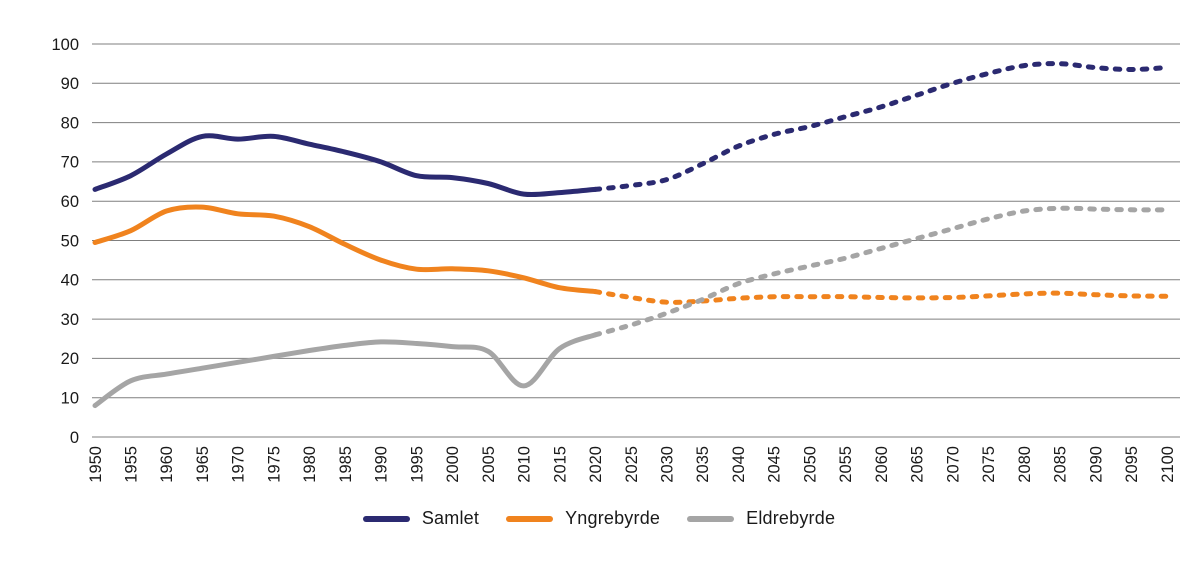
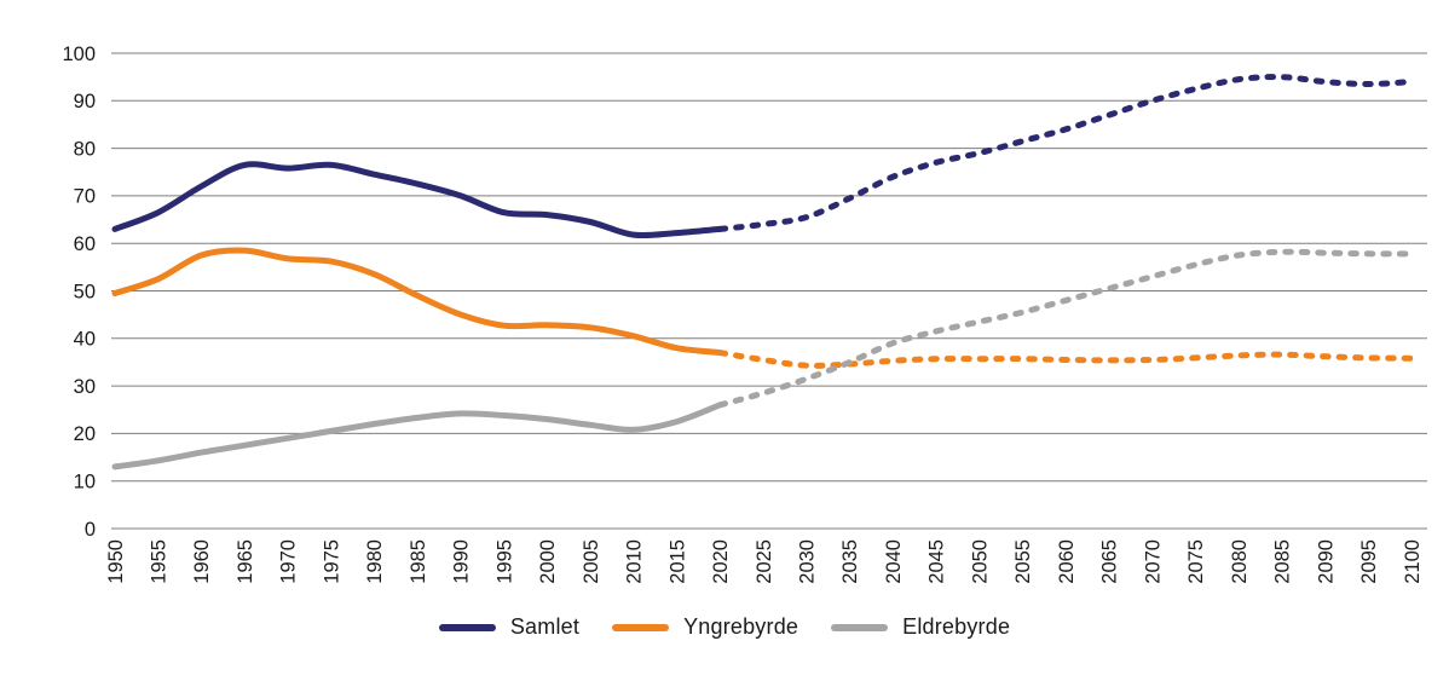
Eldrebyrde/1950: 8 -> 13
Eldrebyrde/2010: 13 -> 21
